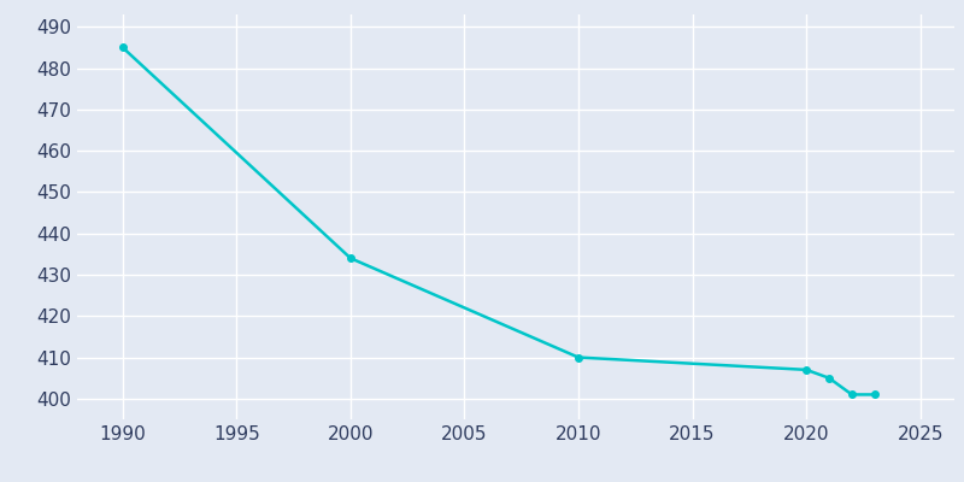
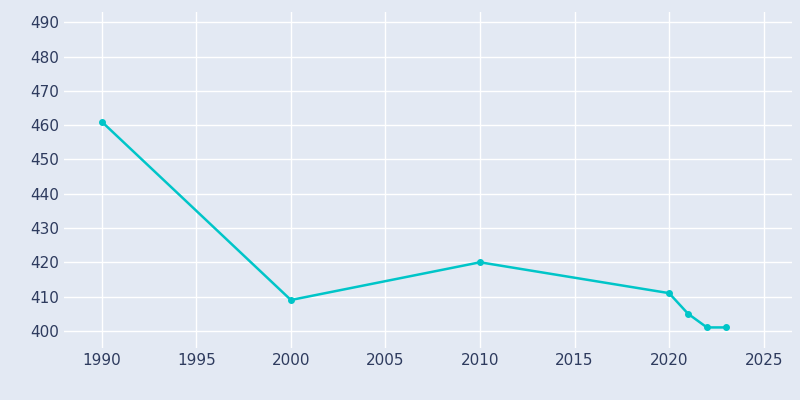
1990: 485 -> 461
2000: 434 -> 409
2010: 410 -> 420
2020: 407 -> 411
